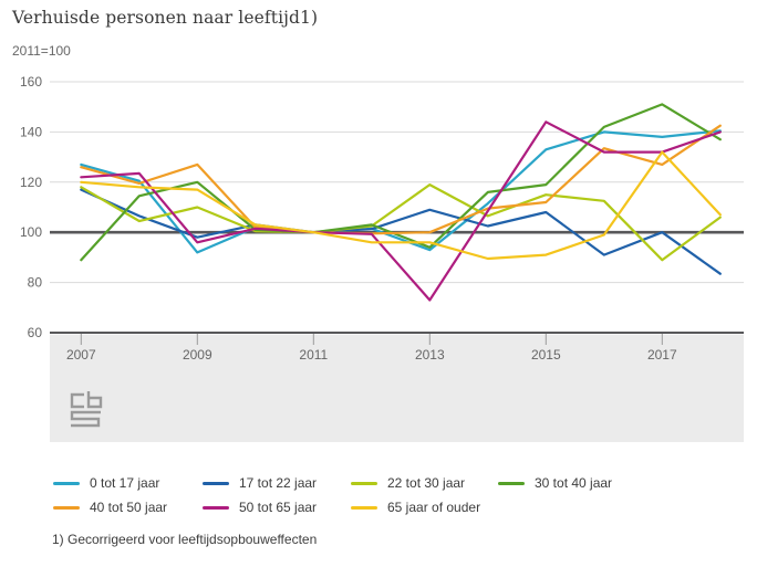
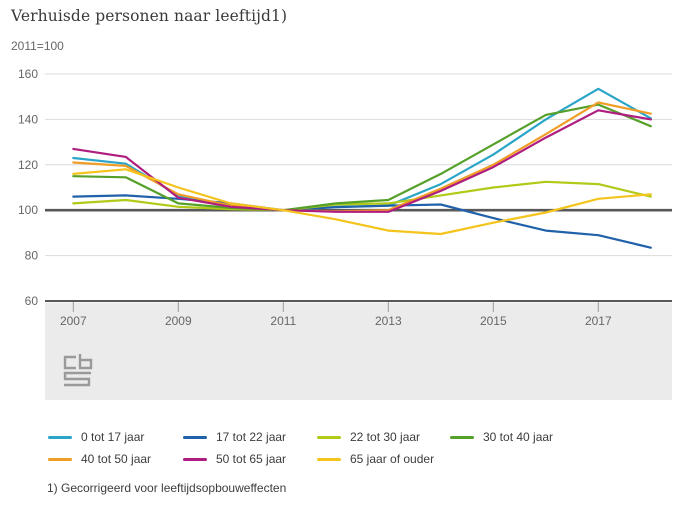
0 tot 17 jaar/2007: 127 -> 123
17 tot 22 jaar/2007: 117 -> 106
22 tot 30 jaar/2007: 118 -> 103
30 tot 40 jaar/2007: 89 -> 115
40 tot 50 jaar/2007: 126 -> 121
50 tot 65 jaar/2007: 122 -> 127
65 jaar of ouder/2007: 120 -> 116
0 tot 17 jaar/2009: 92 -> 106
17 tot 22 jaar/2009: 98 -> 105
22 tot 30 jaar/2009: 110 -> 102
30 tot 40 jaar/2009: 120 -> 103
40 tot 50 jaar/2009: 127 -> 107
50 tot 65 jaar/2009: 96 -> 106
65 jaar of ouder/2009: 117 -> 110
0 tot 17 jaar/2013: 93 -> 102
17 tot 22 jaar/2013: 109 -> 102
22 tot 30 jaar/2013: 119 -> 103
30 tot 40 jaar/2013: 94 -> 104
50 tot 65 jaar/2013: 73 -> 99
65 jaar of ouder/2013: 96 -> 91
0 tot 17 jaar/2015: 133 -> 124
17 tot 22 jaar/2015: 108 -> 96
22 tot 30 jaar/2015: 115 -> 110
30 tot 40 jaar/2015: 119 -> 129
40 tot 50 jaar/2015: 112 -> 120
50 tot 65 jaar/2015: 144 -> 119
65 jaar of ouder/2015: 91 -> 94
0 tot 17 jaar/2017: 138 -> 154
17 tot 22 jaar/2017: 100 -> 89
22 tot 30 jaar/2017: 89 -> 112
30 tot 40 jaar/2017: 151 -> 146
40 tot 50 jaar/2017: 127 -> 148
50 tot 65 jaar/2017: 132 -> 144
65 jaar of ouder/2017: 132 -> 105
